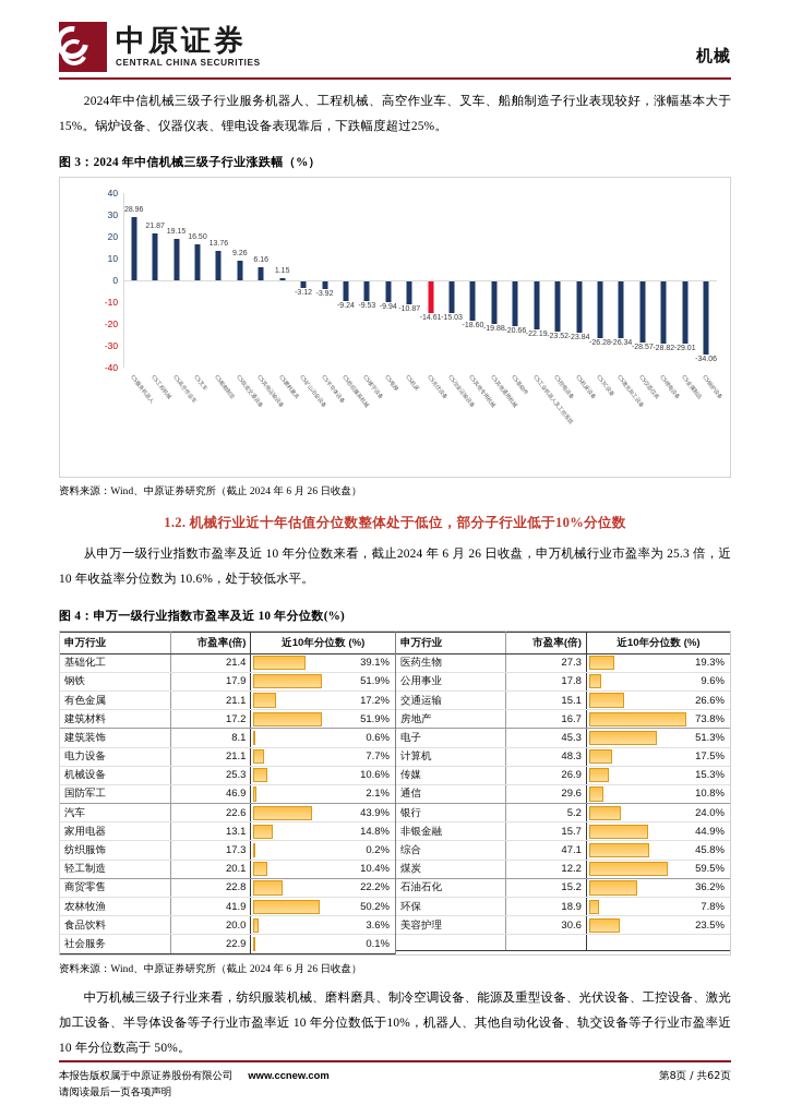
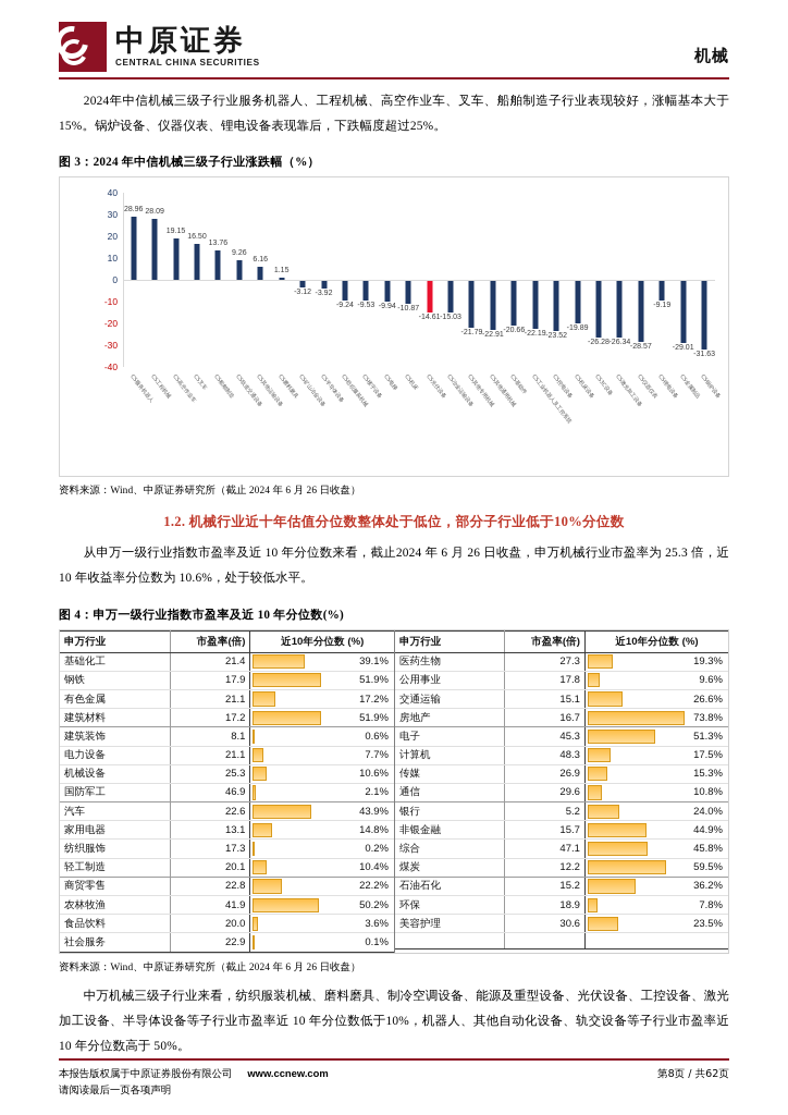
CS工程机械: 21.87 -> 28.09
CS其他专用机械: -18.60 -> -21.79
CS其他通用机械: -19.88 -> -22.91
CS机床设备: -23.84 -> -19.89
CS锂电设备: -28.82 -> -9.19
CS锅炉设备: -34.06 -> -31.63
